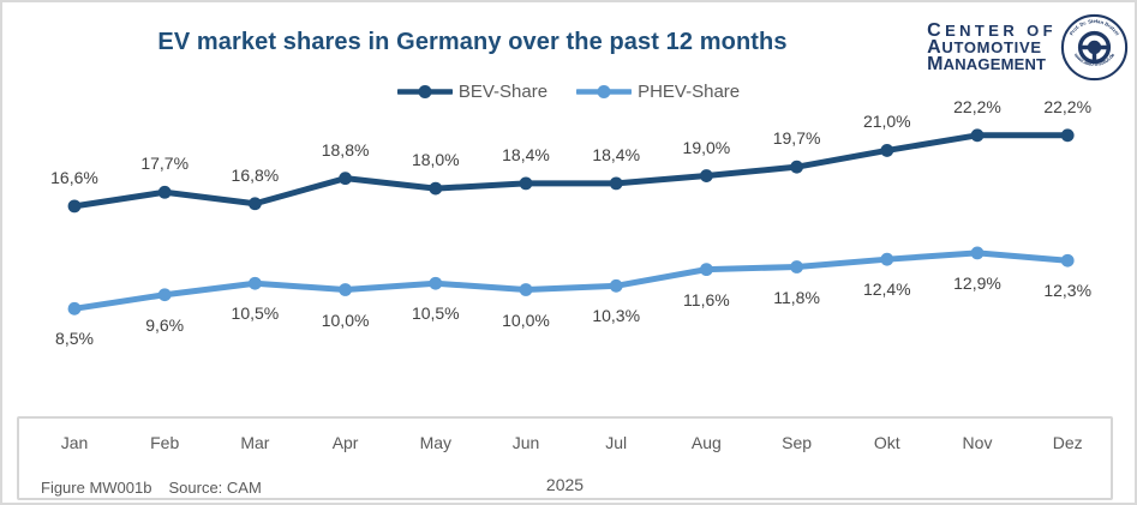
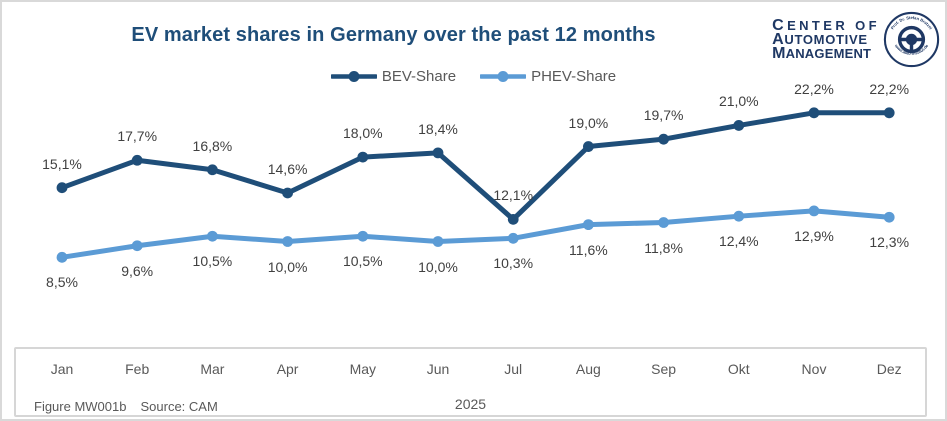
BEV-Share/Jan: 16,6% -> 15,1%
BEV-Share/Apr: 18,8% -> 14,6%
BEV-Share/Jul: 18,4% -> 12,1%
